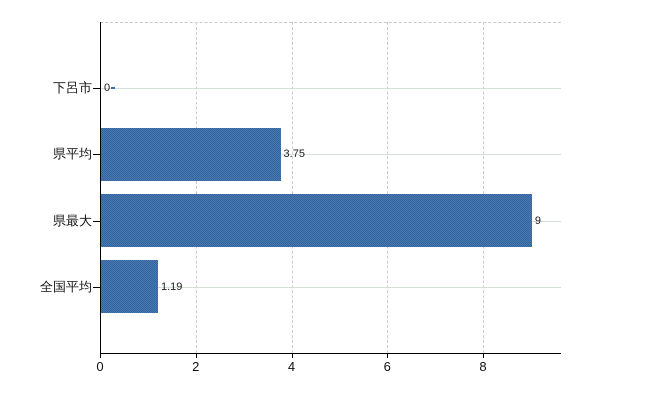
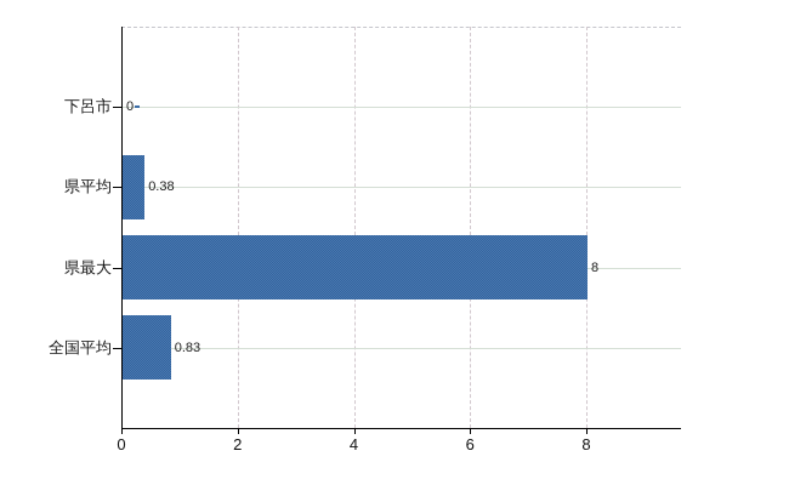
県平均: 3.75 -> 0.38
県最大: 9 -> 8
全国平均: 1.19 -> 0.83
